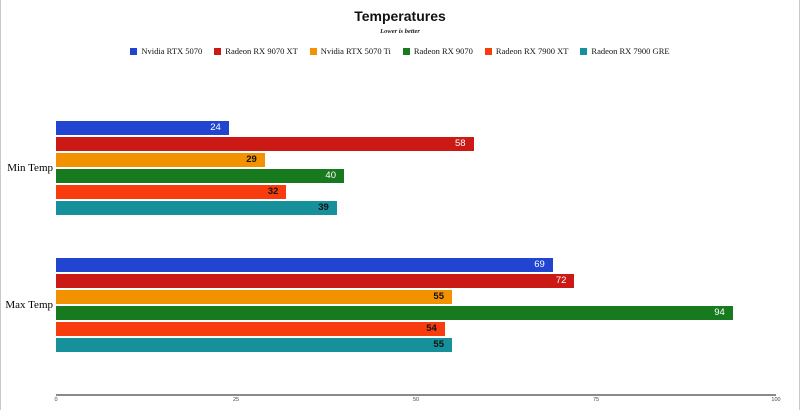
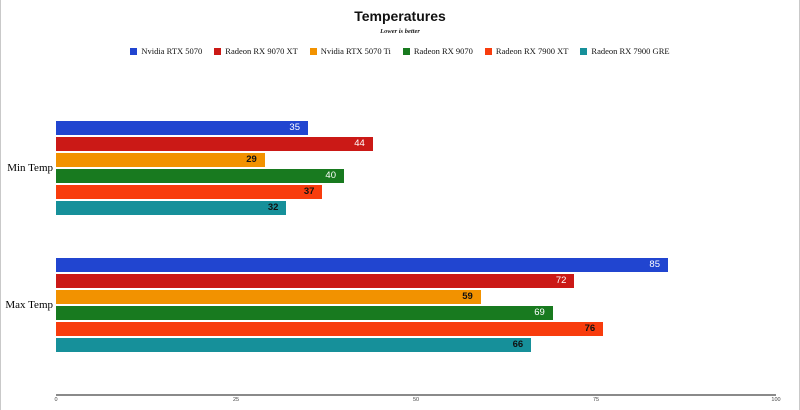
Nvidia RTX 5070/Min Temp: 24 -> 35
Radeon RX 9070 XT/Min Temp: 58 -> 44
Radeon RX 7900 XT/Min Temp: 32 -> 37
Radeon RX 7900 GRE/Min Temp: 39 -> 32
Nvidia RTX 5070/Max Temp: 69 -> 85
Nvidia RTX 5070 Ti/Max Temp: 55 -> 59
Radeon RX 9070/Max Temp: 94 -> 69
Radeon RX 7900 XT/Max Temp: 54 -> 76
Radeon RX 7900 GRE/Max Temp: 55 -> 66
